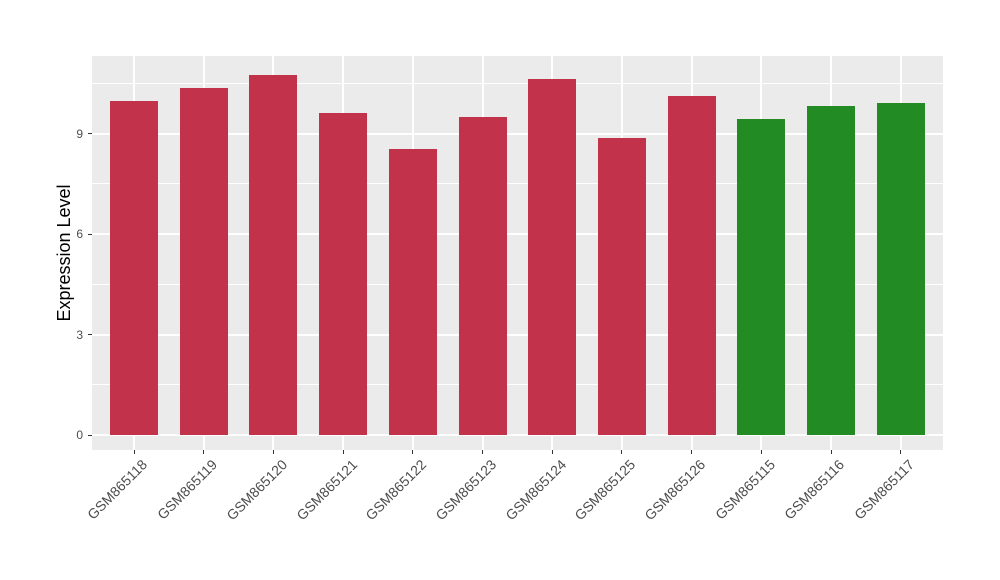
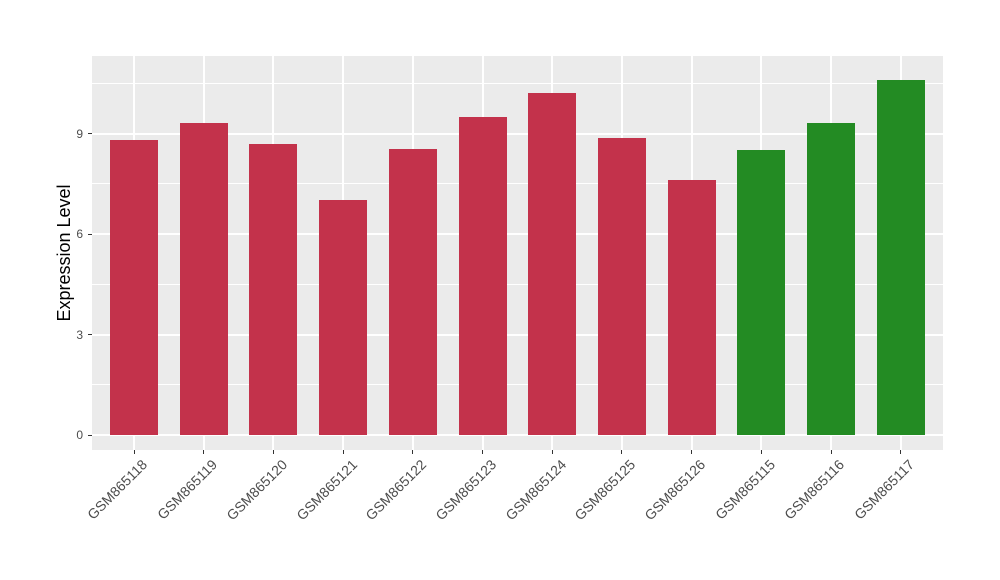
GSM865118: 10.0 -> 8.8
GSM865119: 10.4 -> 9.3
GSM865120: 10.8 -> 8.7
GSM865121: 9.6 -> 7.0
GSM865124: 10.6 -> 10.2
GSM865126: 10.1 -> 7.6
GSM865115: 9.4 -> 8.5
GSM865116: 9.8 -> 9.3
GSM865117: 9.9 -> 10.6
